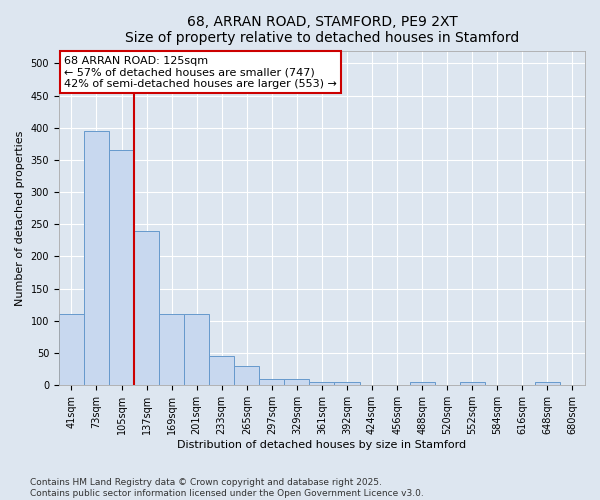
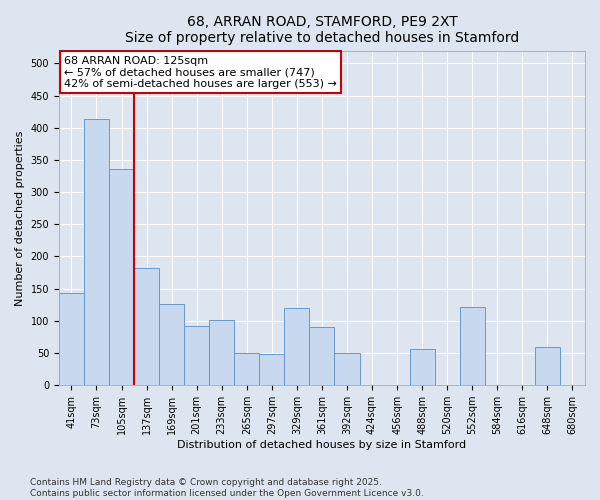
41sqm: 110 -> 144
73sqm: 395 -> 414
105sqm: 365 -> 336
137sqm: 240 -> 182
169sqm: 110 -> 126
201sqm: 110 -> 92
233sqm: 45 -> 102
265sqm: 30 -> 50
297sqm: 10 -> 48
329sqm: 10 -> 120
361sqm: 5 -> 90
392sqm: 5 -> 50
488sqm: 5 -> 56
552sqm: 5 -> 122
648sqm: 5 -> 60
